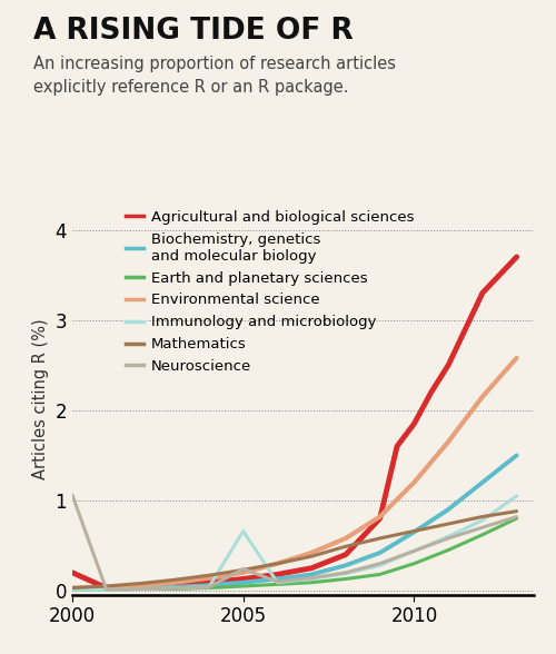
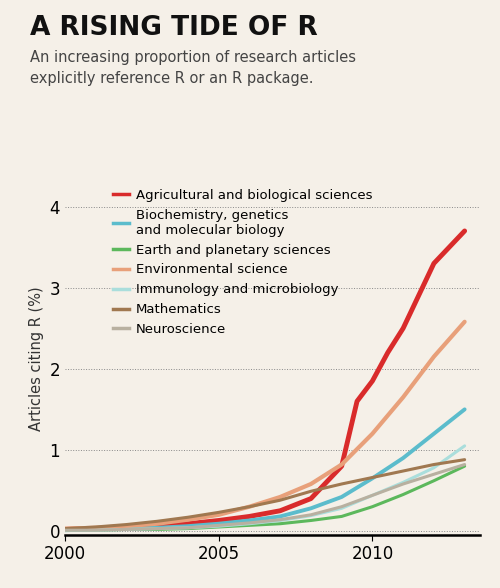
Agricultural and biological sciences/2000: 0.20 -> 0.02
Neuroscience/2000: 1.06 -> 0.01
Immunology and microbiology/2005: 0.66 -> 0.06
Neuroscience/2005: 0.24 -> 0.07
